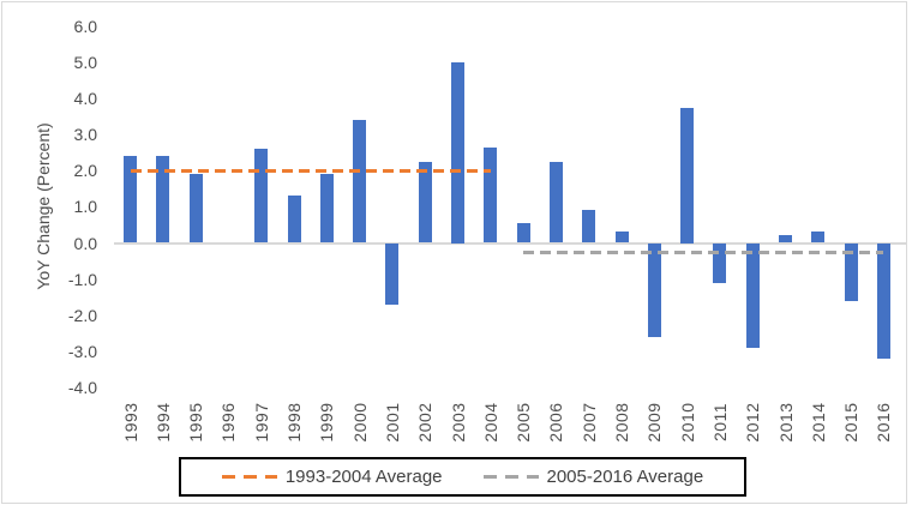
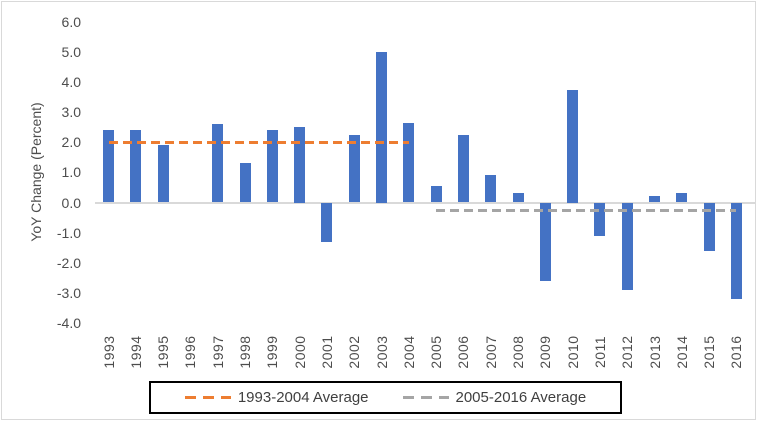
1999: 1.9 -> 2.4
2000: 3.4 -> 2.5
2001: -1.7 -> -1.3
